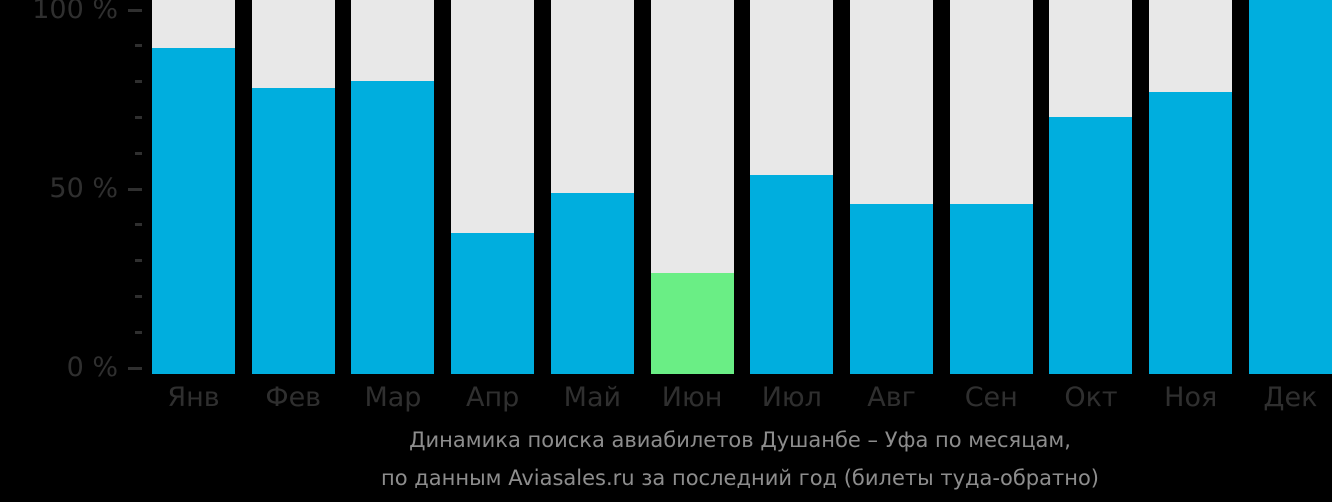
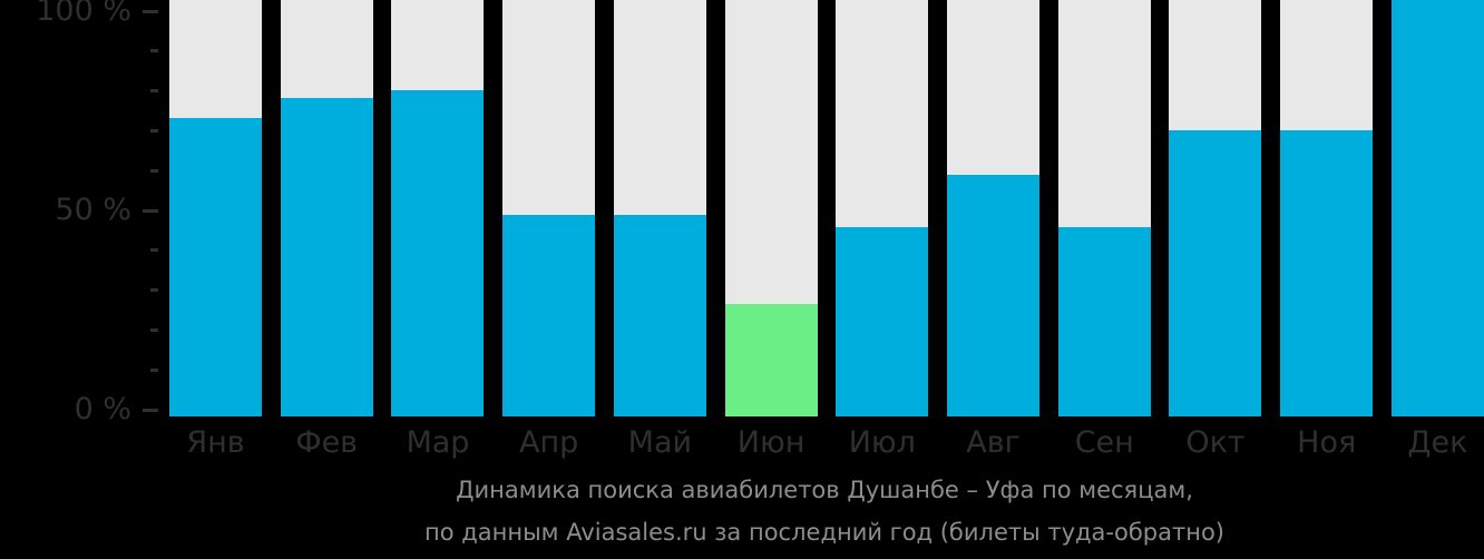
Янв: 90% -> 74%
Апр: 39% -> 50%
Июл: 55% -> 47%
Авг: 47% -> 60%
Ноя: 78% -> 71%
